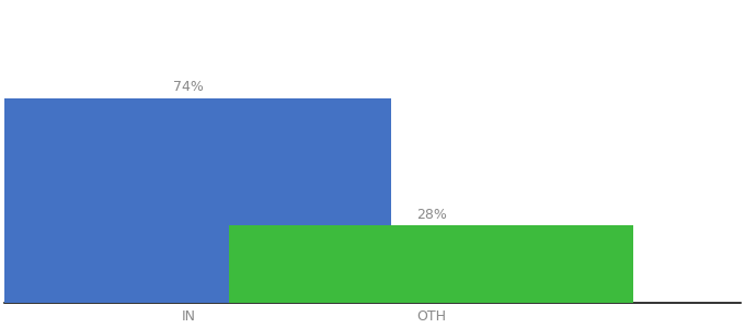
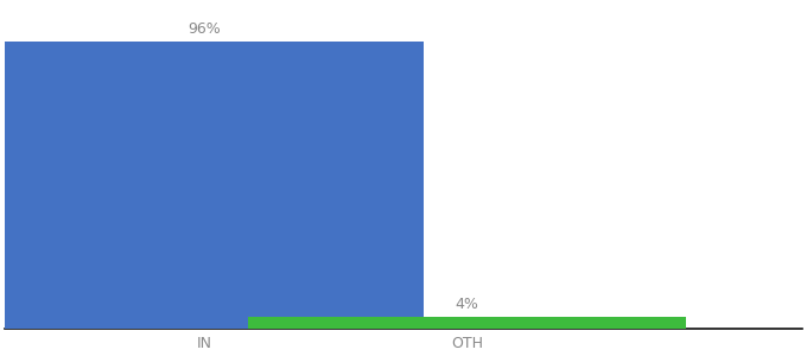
IN: 74% -> 96%
OTH: 28% -> 4%
